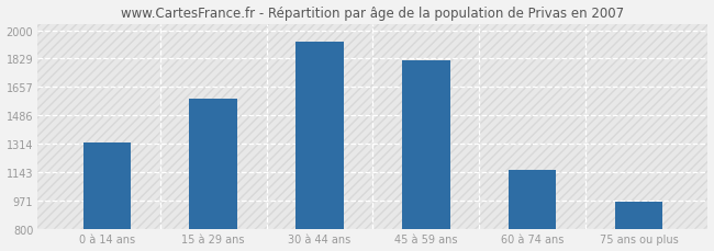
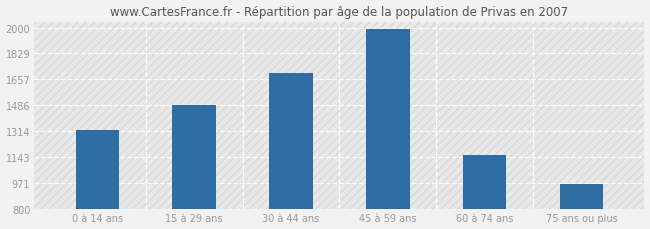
15 à 29 ans: 1590 -> 1490
30 à 44 ans: 1930 -> 1700
45 à 59 ans: 1820 -> 1990
